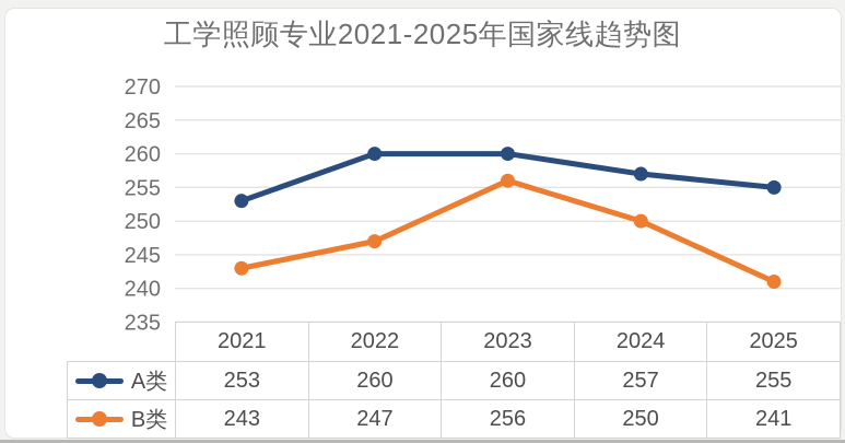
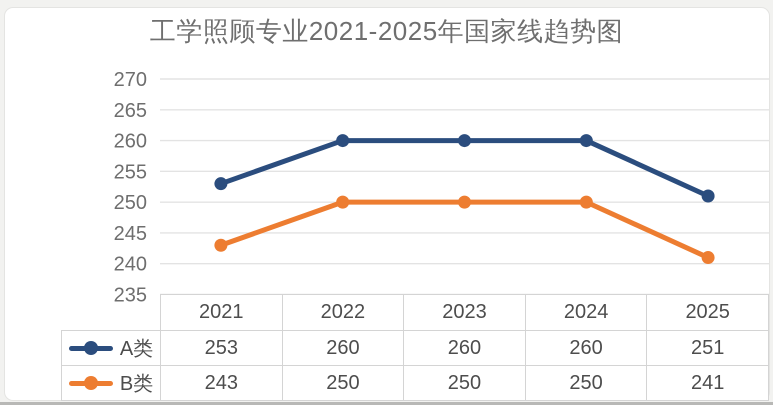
B类/2022: 247 -> 250
B类/2023: 256 -> 250
A类/2024: 257 -> 260
A类/2025: 255 -> 251
